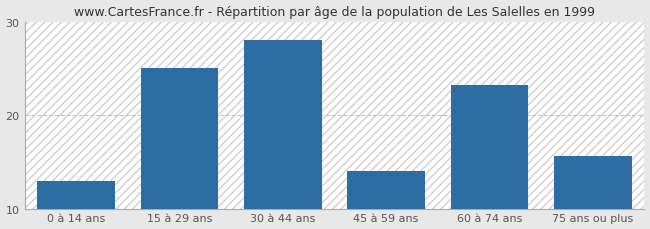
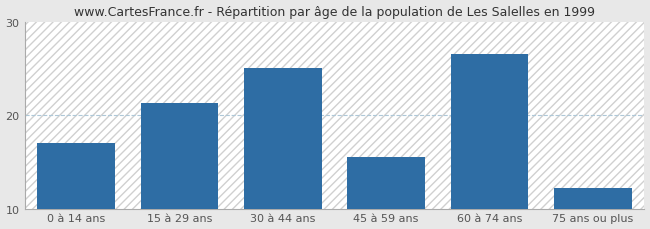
0 à 14 ans: 13.0 -> 17.0
15 à 29 ans: 25.0 -> 21.3
30 à 44 ans: 28.0 -> 25.0
45 à 59 ans: 14.0 -> 15.5
60 à 74 ans: 23.2 -> 26.5
75 ans ou plus: 15.6 -> 12.2
